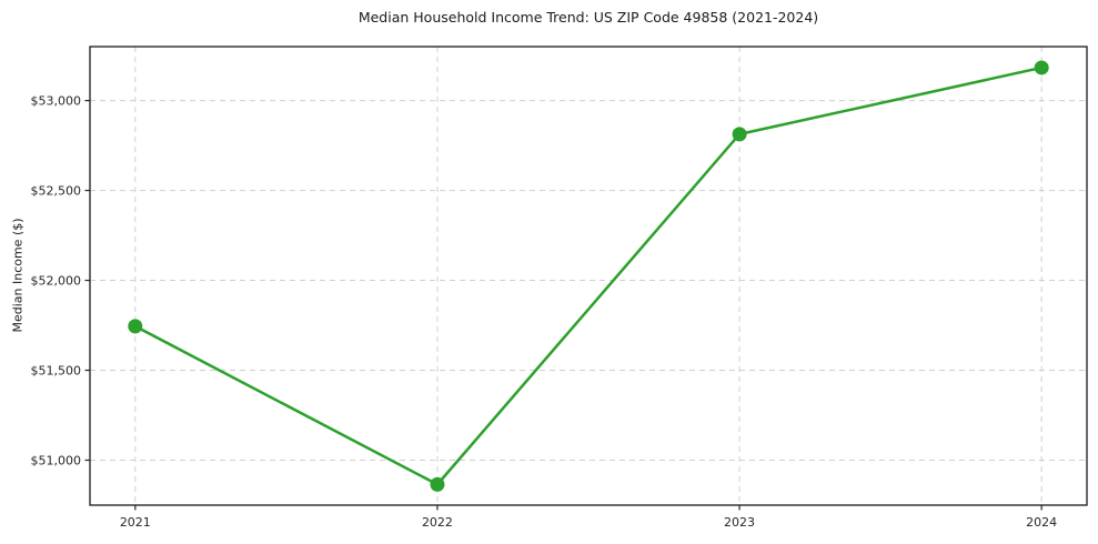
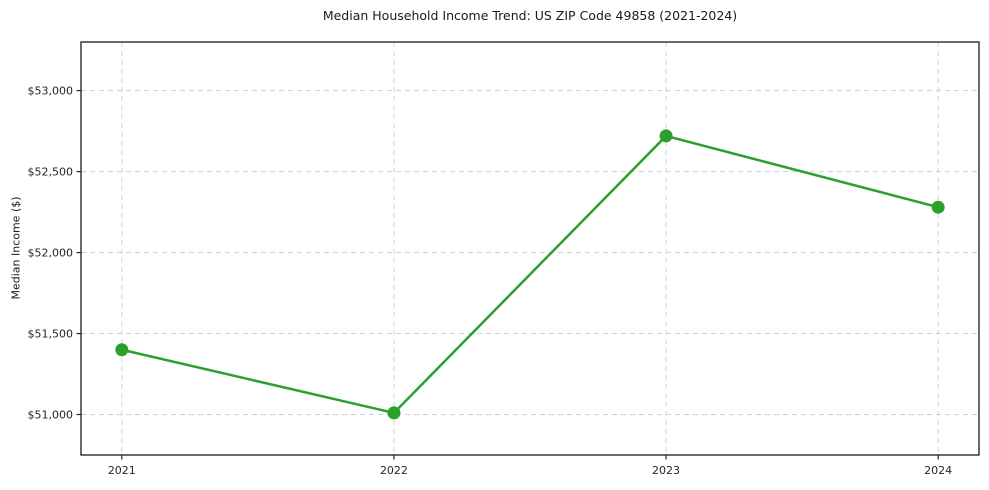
2021: $51740 -> $51400
2022: $50860 -> $51010
2023: $52810 -> $52720
2024: $53180 -> $52280
